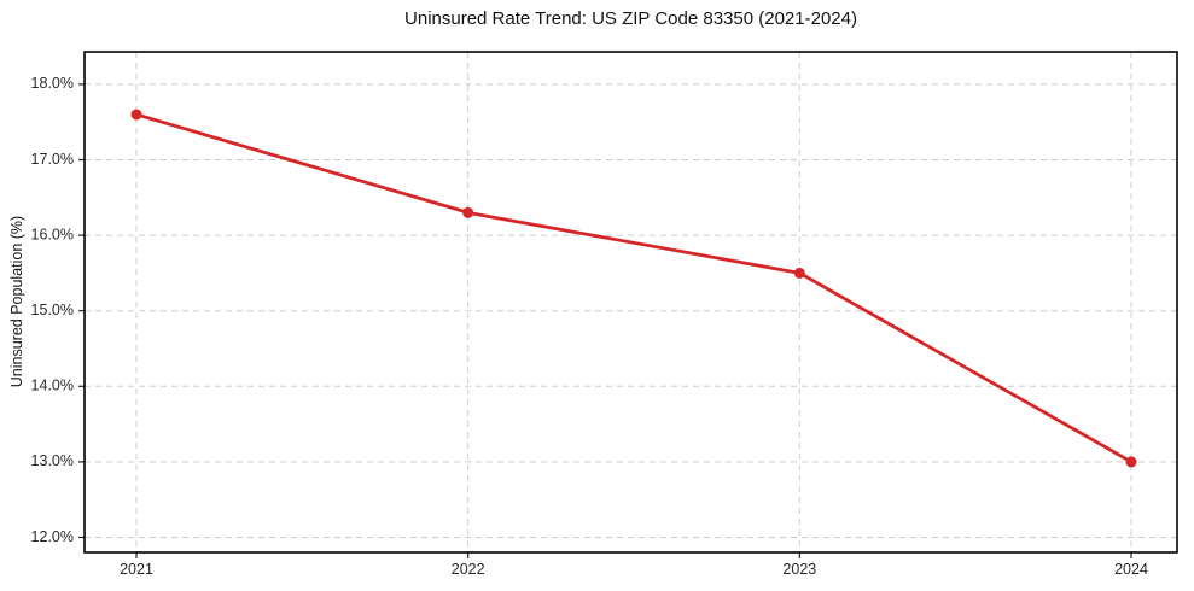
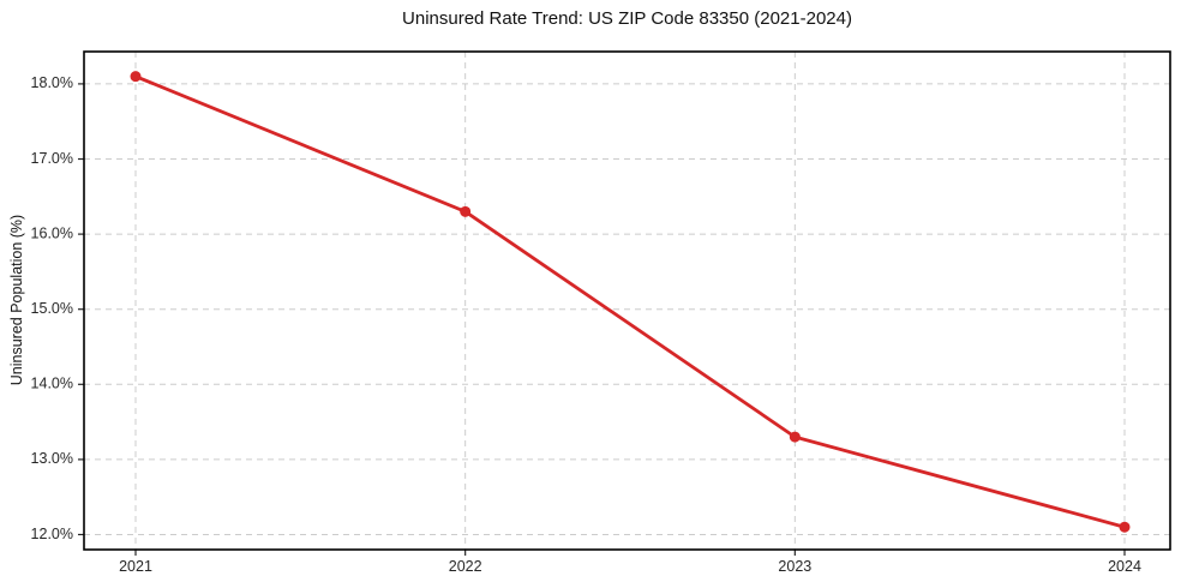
2021: 17.6% -> 18.1%
2023: 15.5% -> 13.3%
2024: 13.0% -> 12.1%
